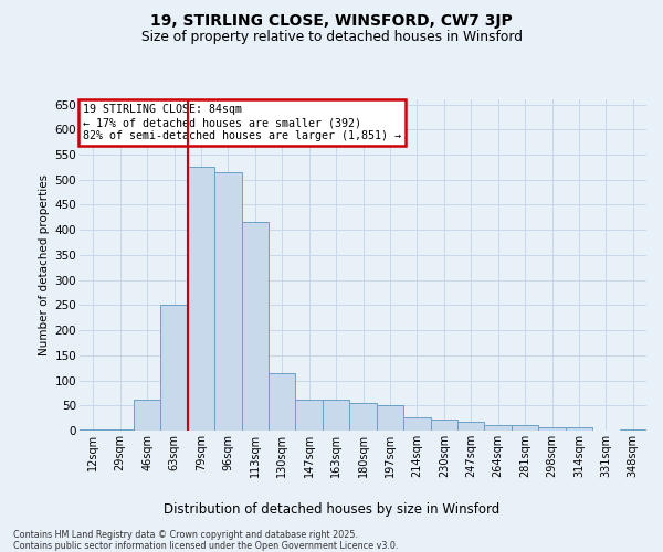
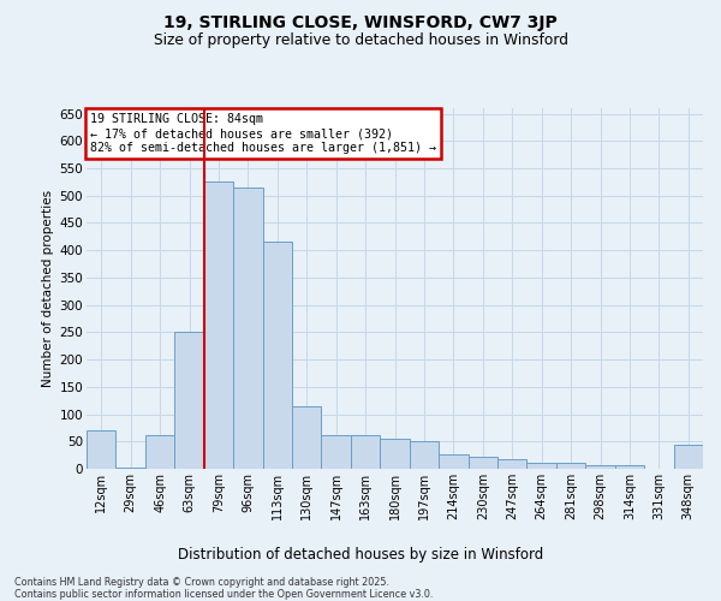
12sqm: 2 -> 70
348sqm: 2 -> 45
